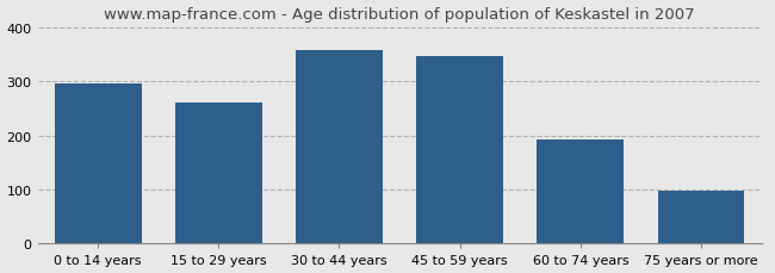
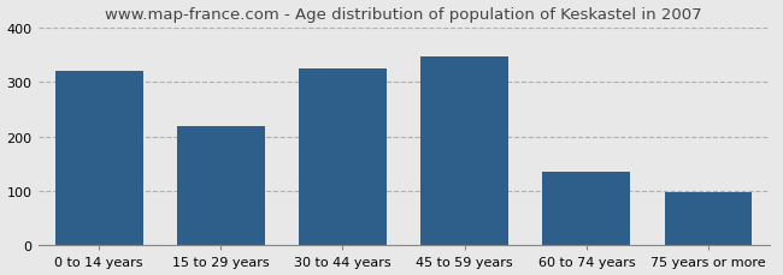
0 to 14 years: 297 -> 320
15 to 29 years: 260 -> 220
30 to 44 years: 358 -> 325
60 to 74 years: 193 -> 135
